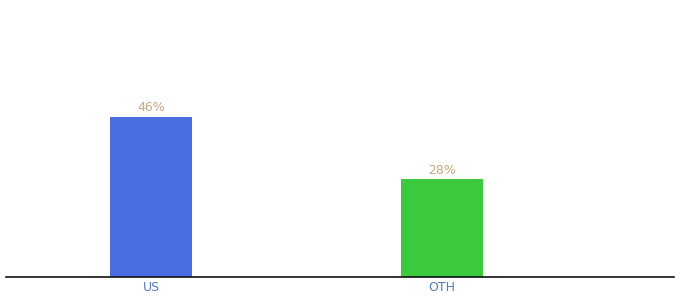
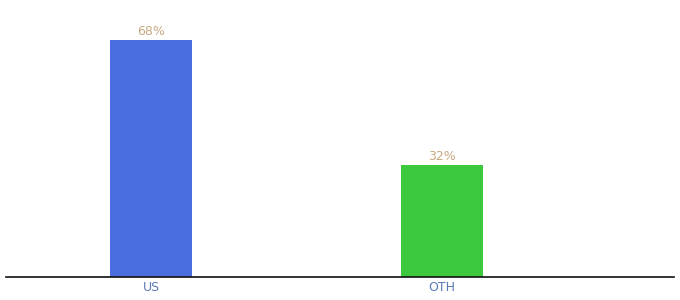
US: 46% -> 68%
OTH: 28% -> 32%
